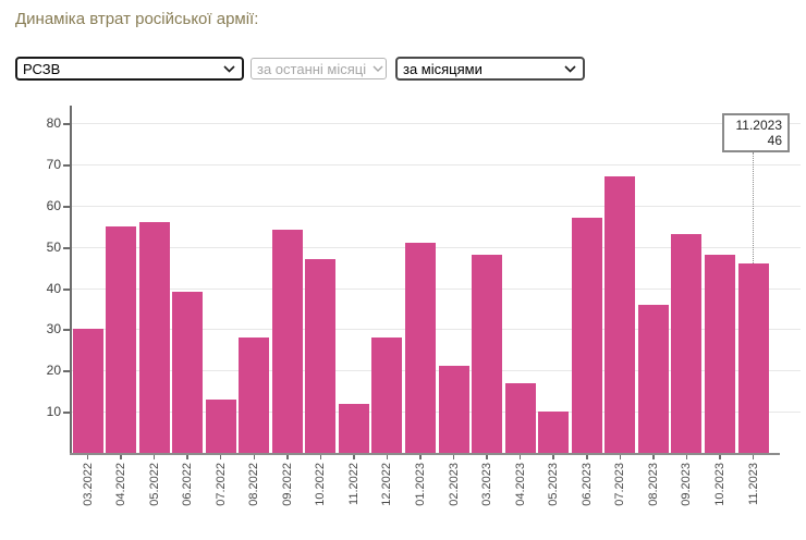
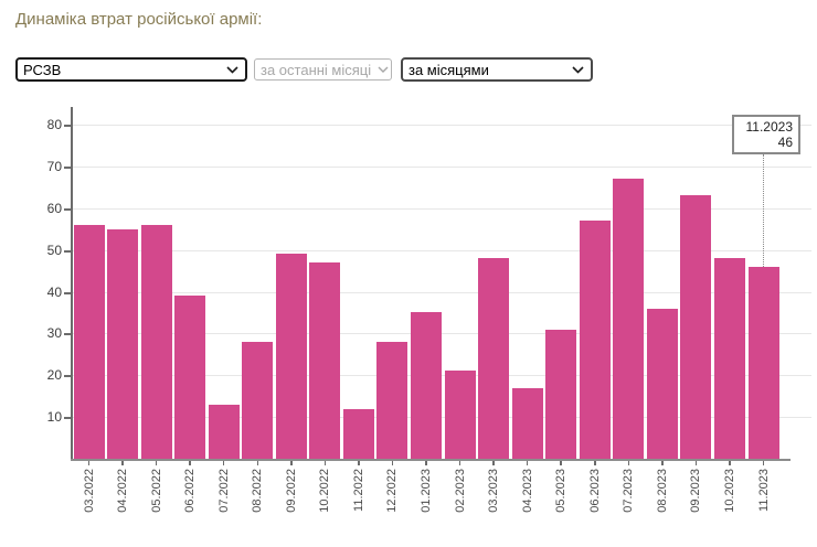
03.2022: 30 -> 56
09.2022: 54 -> 49
01.2023: 51 -> 35
05.2023: 10 -> 31
09.2023: 53 -> 63
